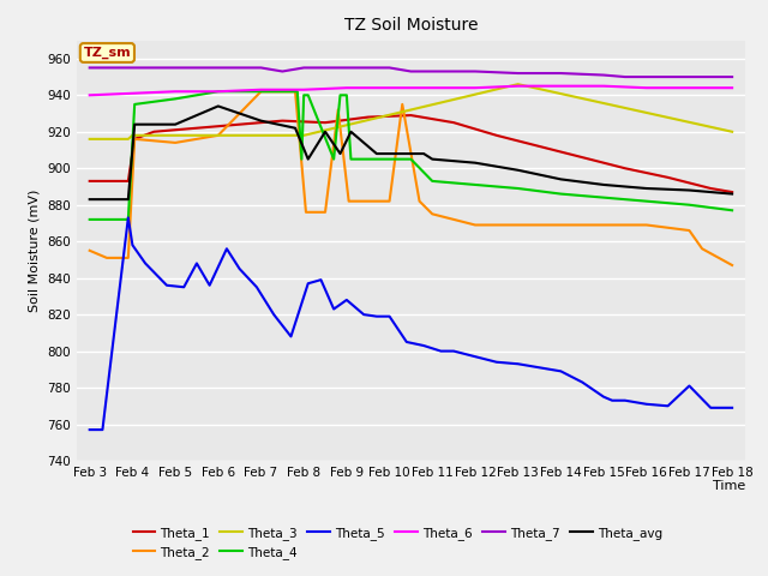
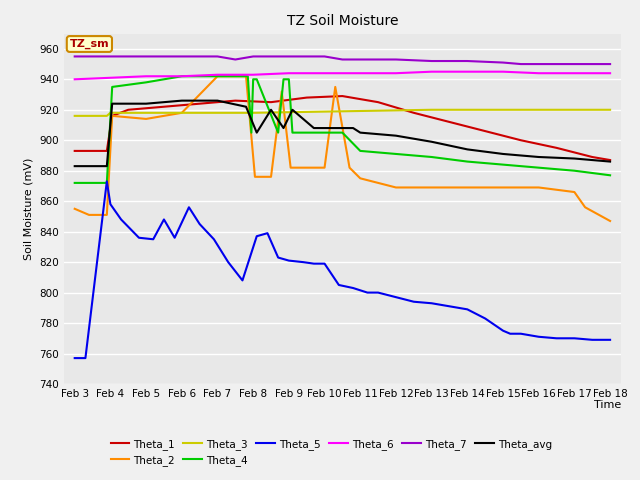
Theta_avg/Feb 6: 934 -> 926
Theta_5/Feb 9: 828 -> 821
Theta_3/Feb 13: 946 -> 920
Theta_5/Feb 17: 781 -> 770
